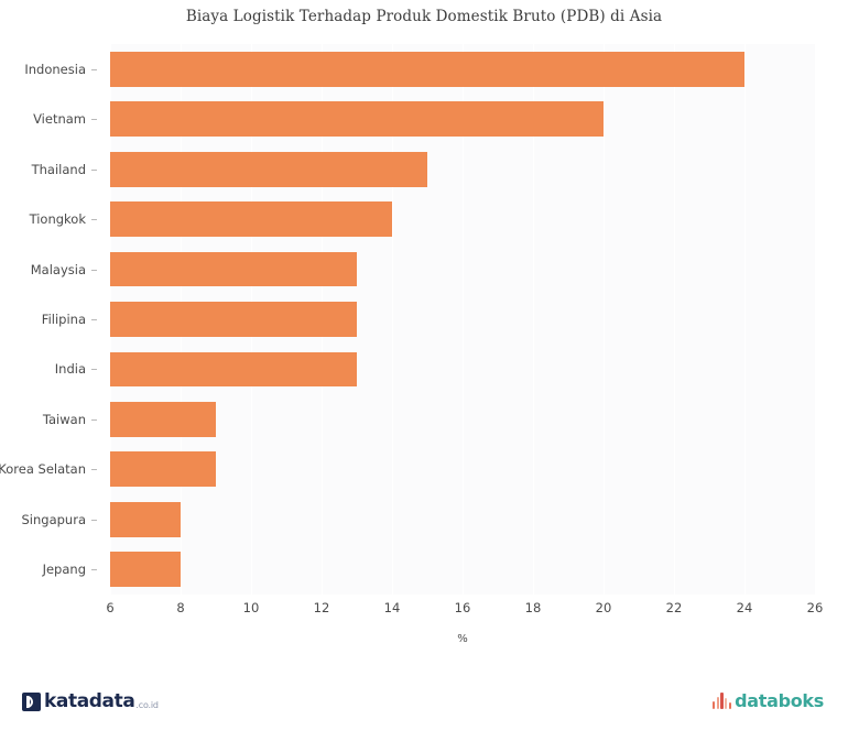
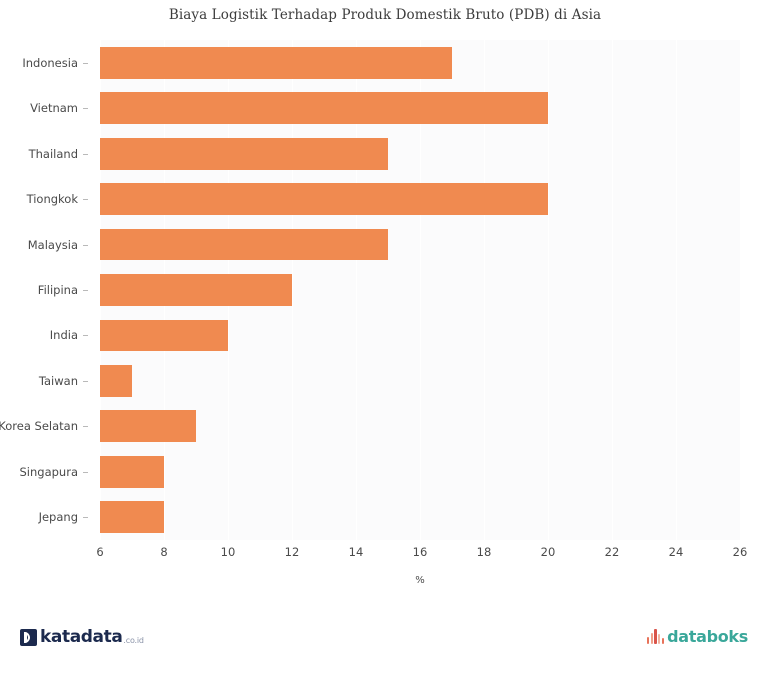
Indonesia: 24 -> 17
Tiongkok: 14 -> 20
Malaysia: 13 -> 15
Filipina: 13 -> 12
India: 13 -> 10
Taiwan: 9 -> 7
